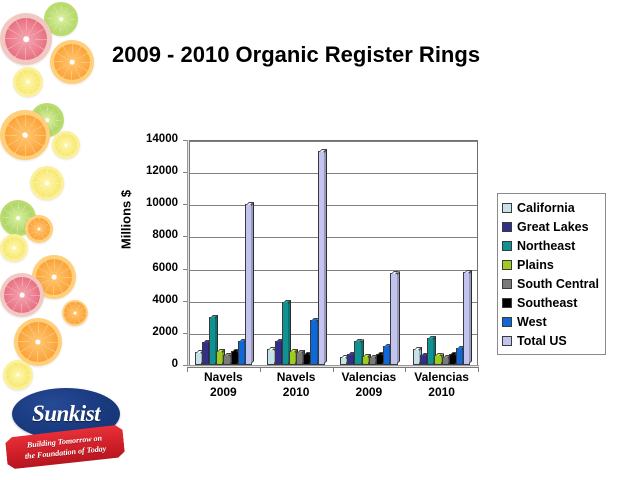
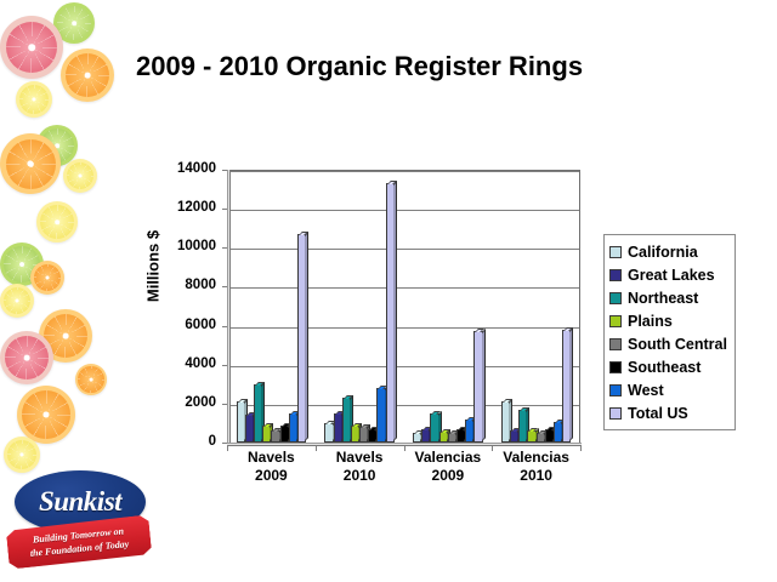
California/Navels 2009: 800 -> 2100
Total US/Navels 2009: 10000 -> 10700
Northeast/Navels 2010: 3900 -> 2300
California/Valencias 2010: 1000 -> 2100
